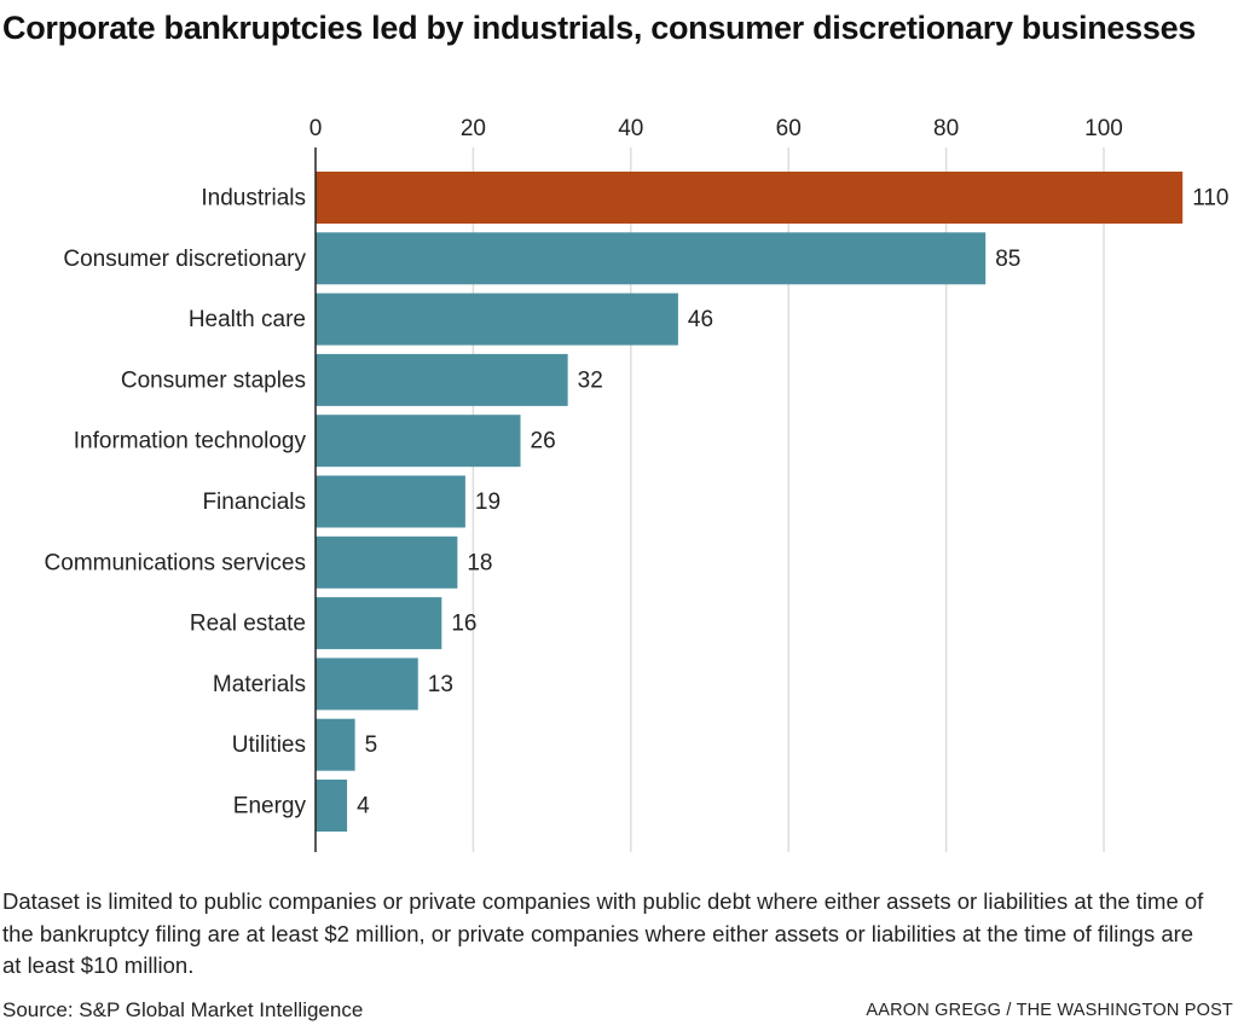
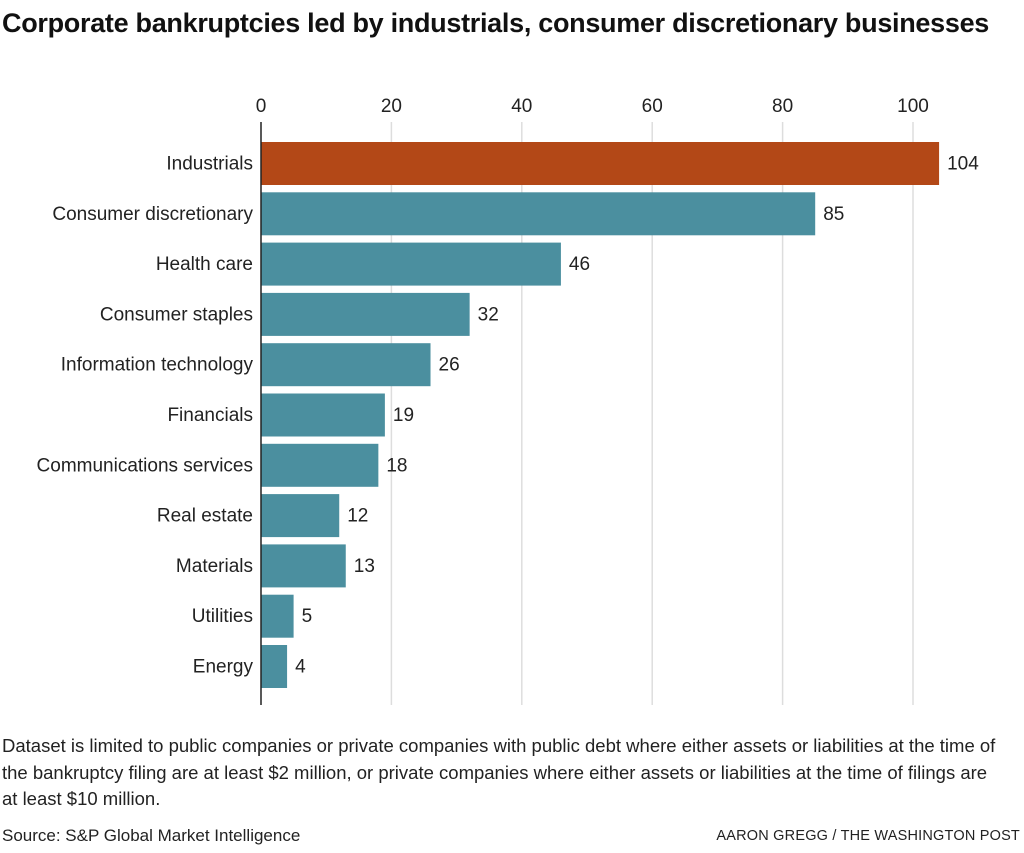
Industrials: 110 -> 104
Real estate: 16 -> 12
